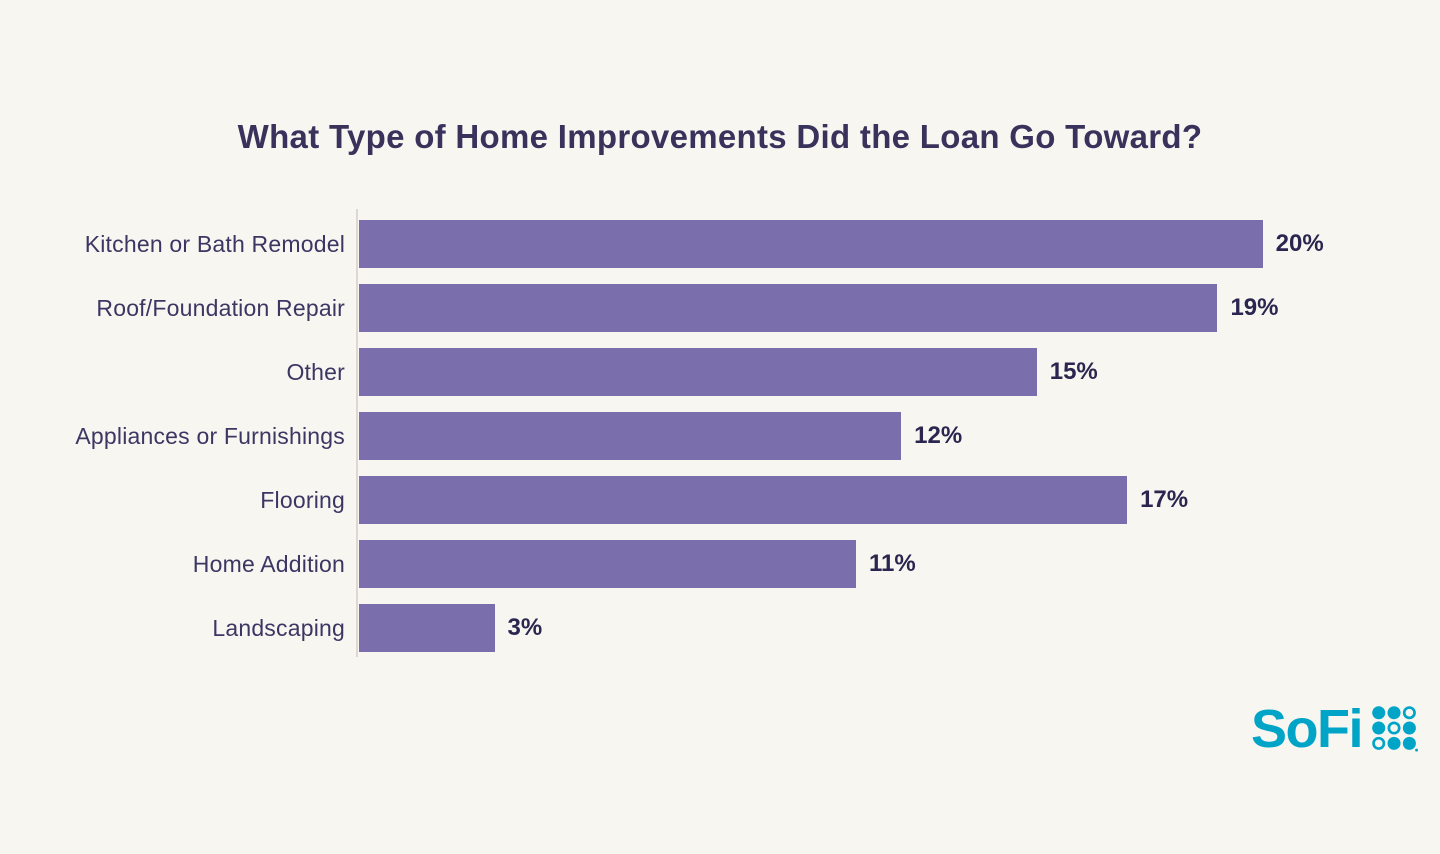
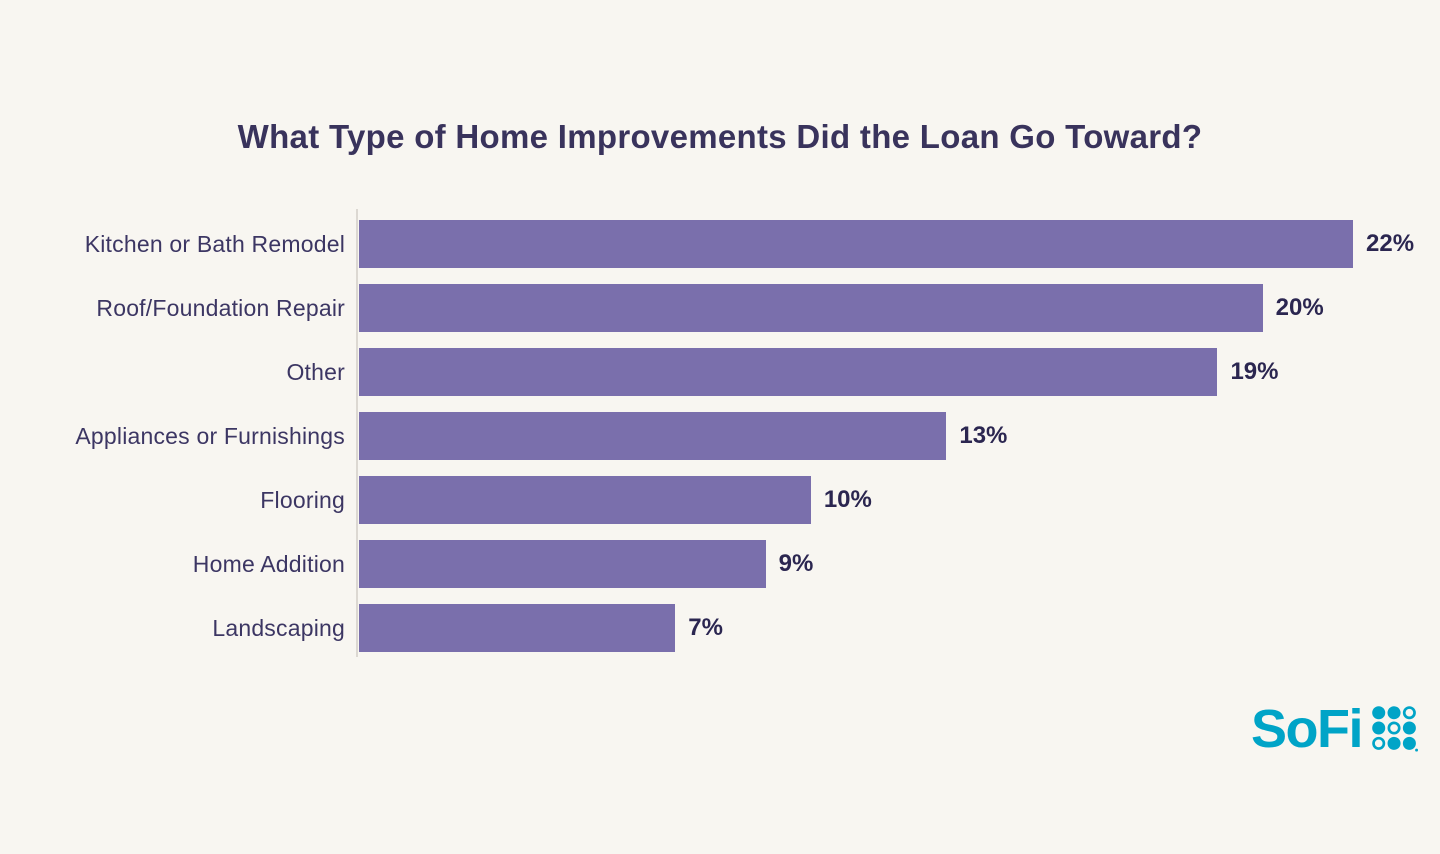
Kitchen or Bath Remodel: 20% -> 22%
Roof/Foundation Repair: 19% -> 20%
Other: 15% -> 19%
Appliances or Furnishings: 12% -> 13%
Flooring: 17% -> 10%
Home Addition: 11% -> 9%
Landscaping: 3% -> 7%
